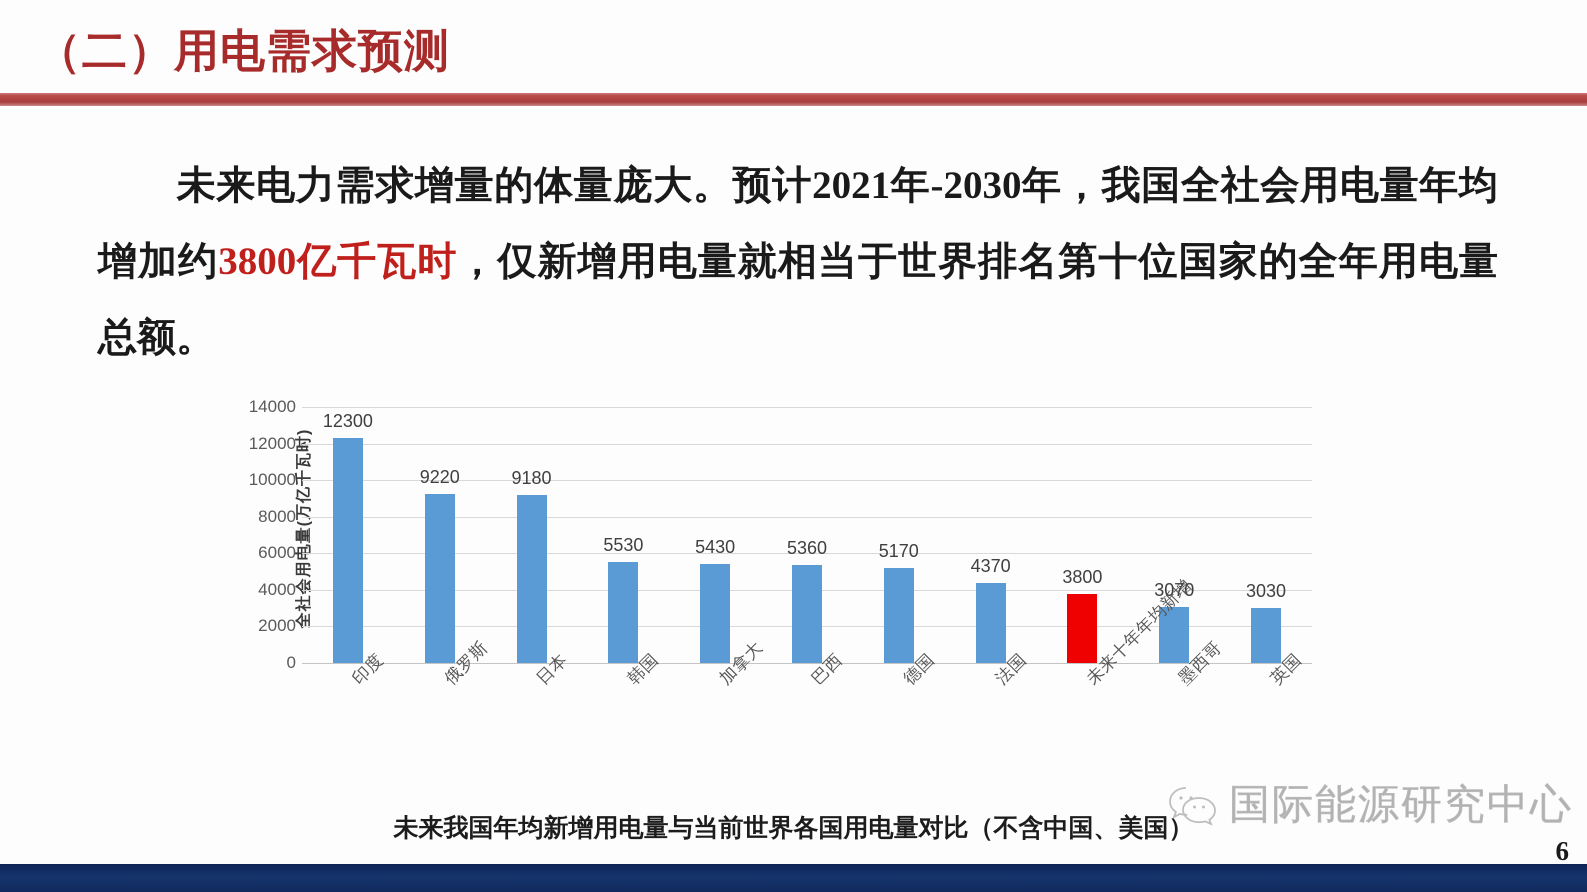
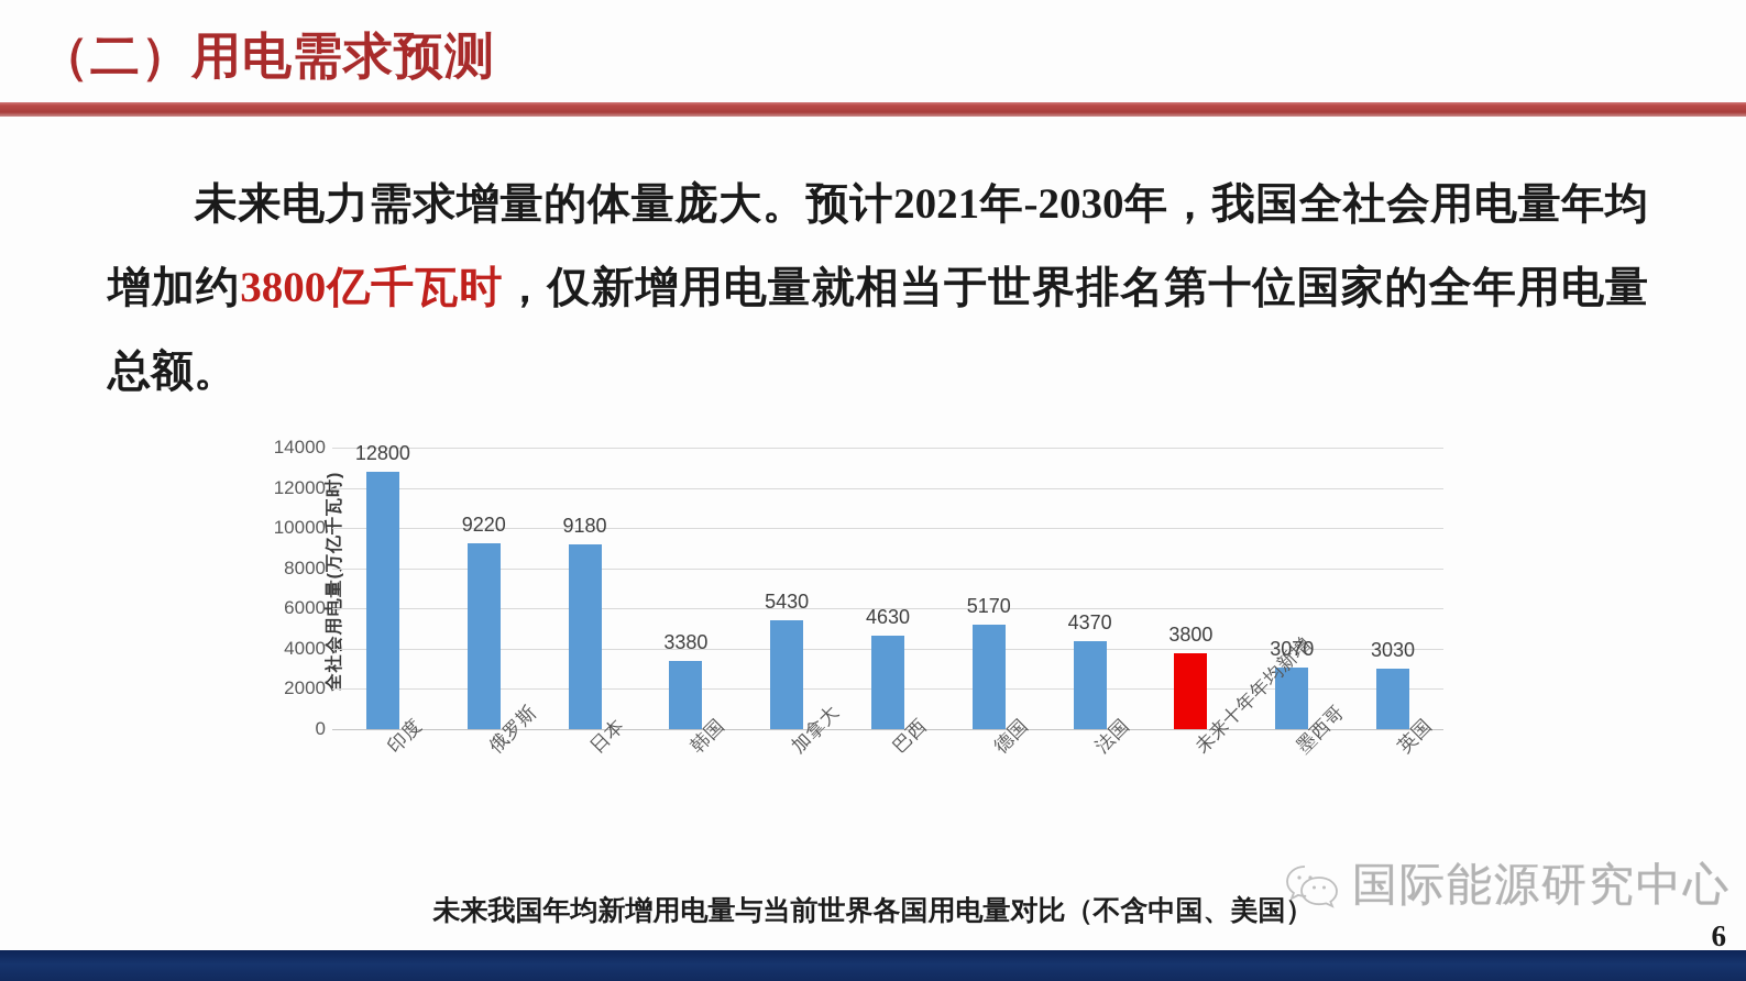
印度: 12300 -> 12800
韩国: 5530 -> 3380
巴西: 5360 -> 4630
